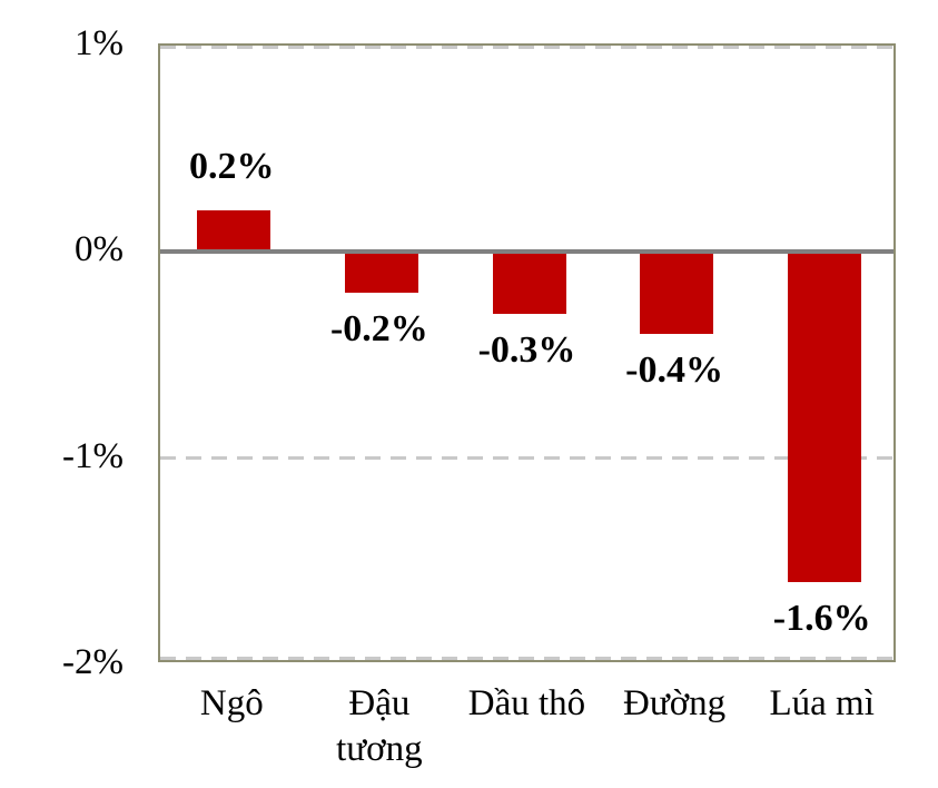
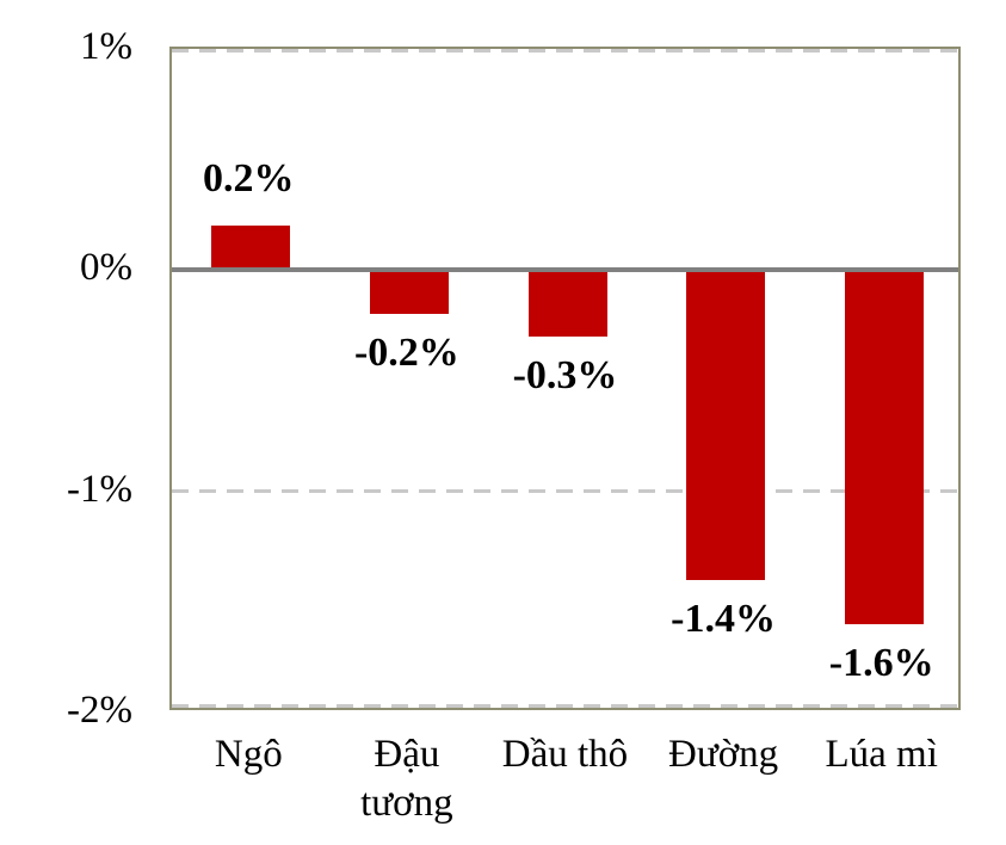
Đường: -0.4% -> -1.4%
